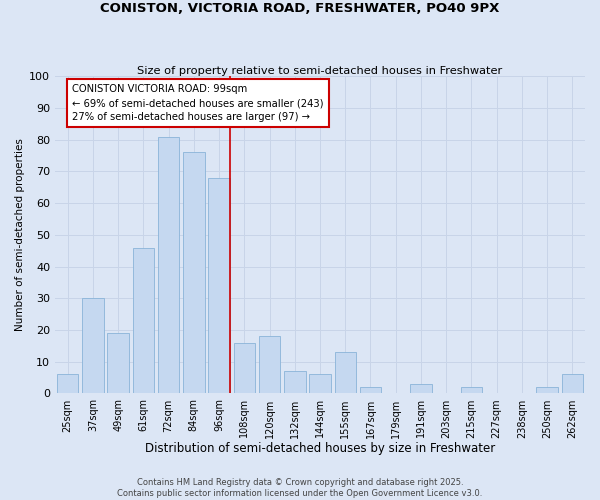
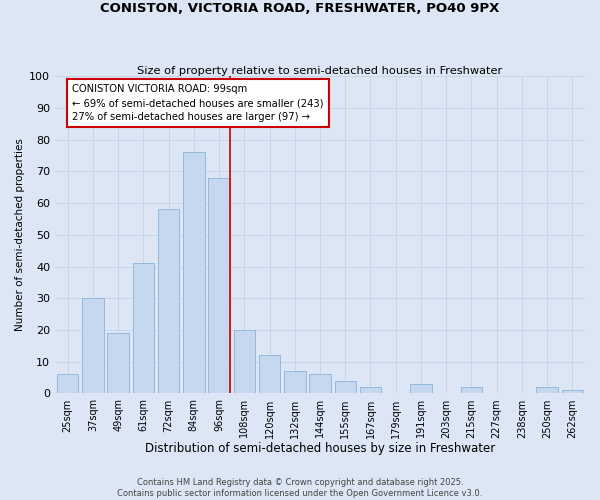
61sqm: 46 -> 41
72sqm: 81 -> 58
108sqm: 16 -> 20
120sqm: 18 -> 12
155sqm: 13 -> 4
262sqm: 6 -> 1
